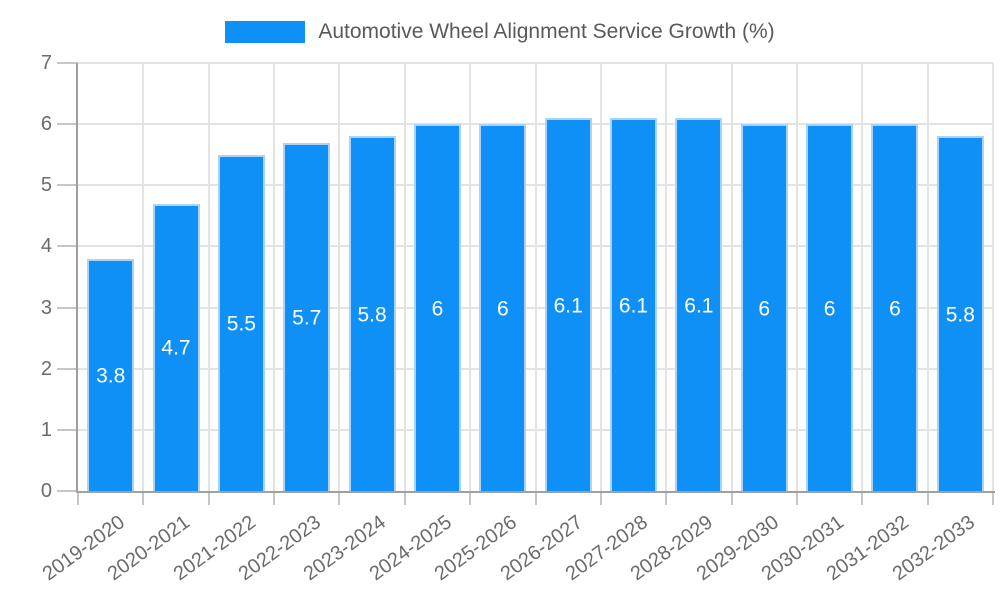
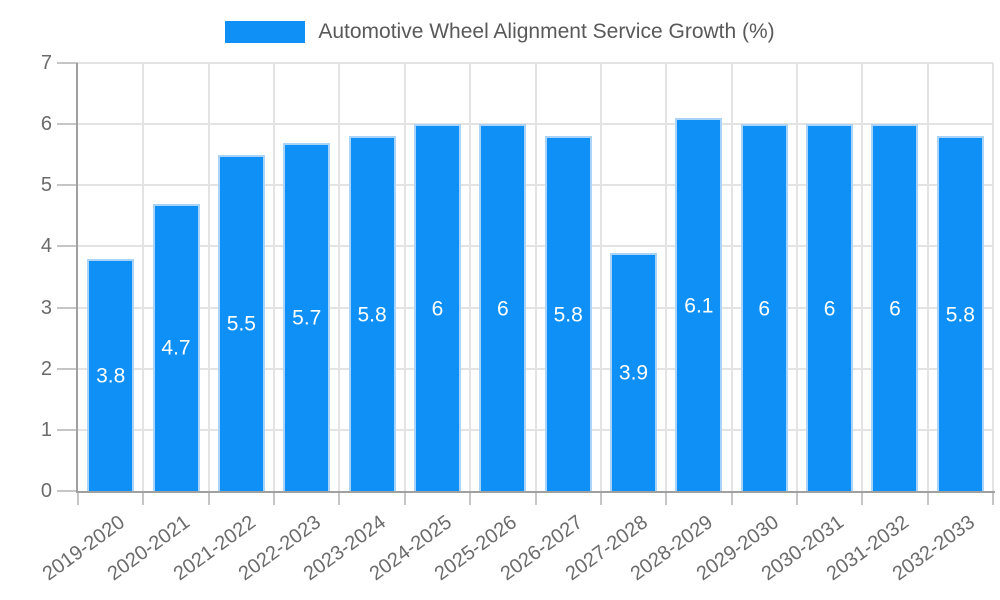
2026-2027: 6.1 -> 5.8
2027-2028: 6.1 -> 3.9
